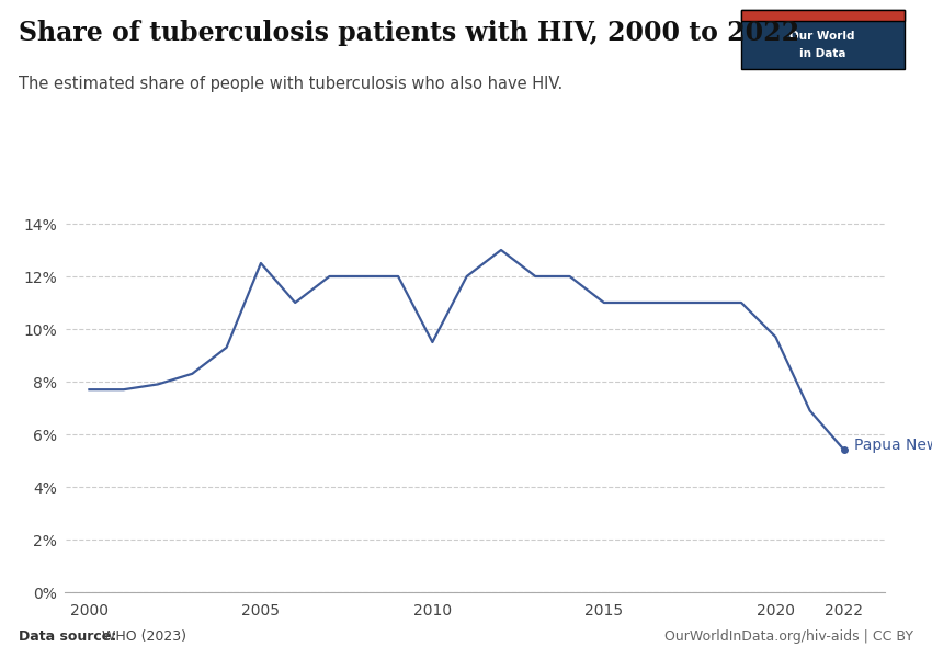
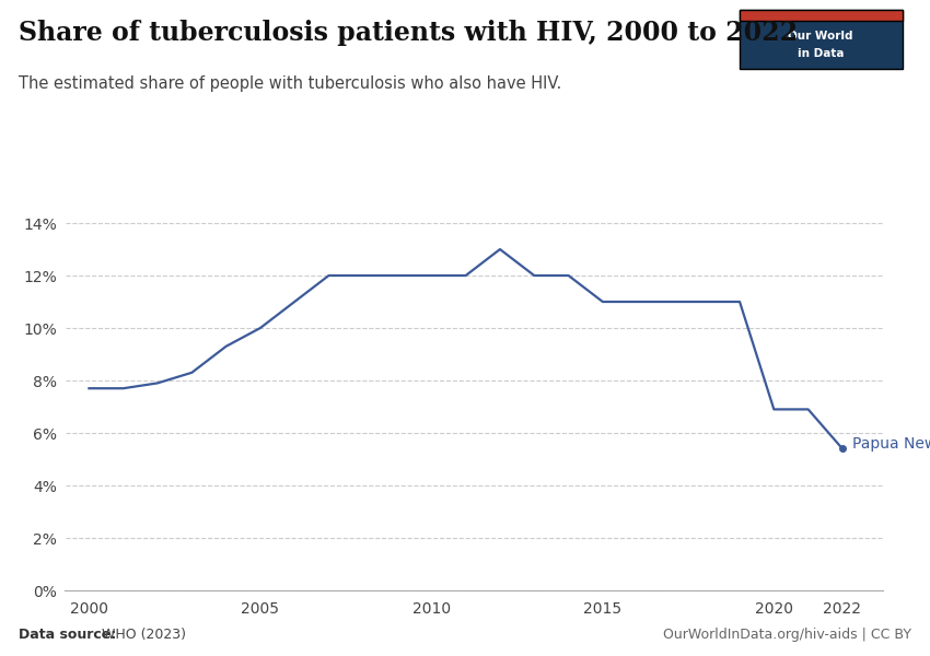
2005: 12.5% -> 10.0%
2010: 9.5% -> 12.0%
2020: 9.7% -> 6.9%
